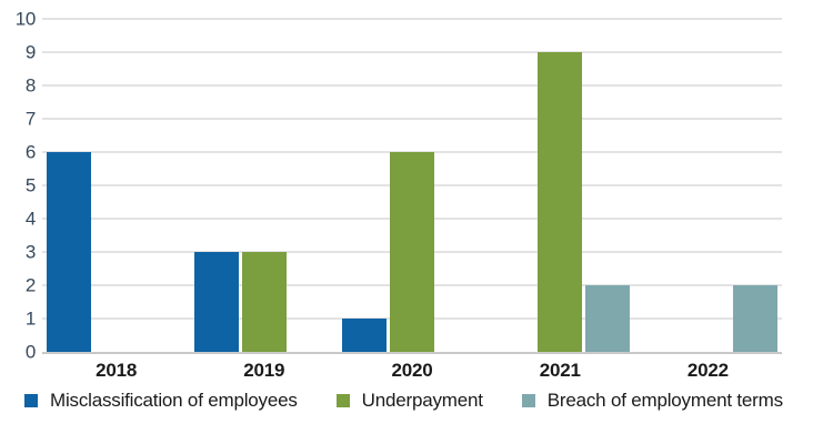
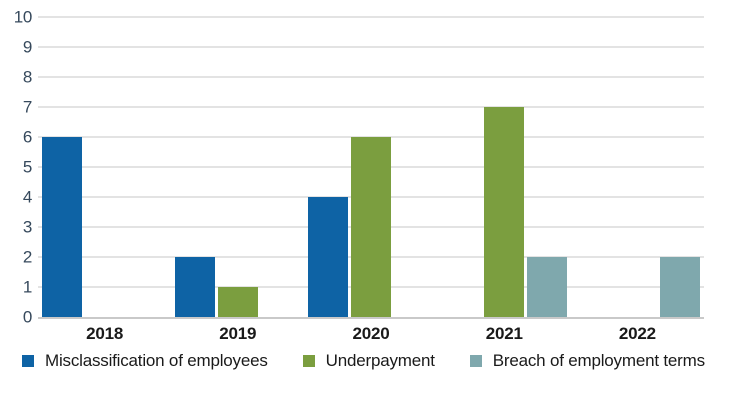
Misclassification of employees/2019: 3 -> 2
Underpayment/2019: 3 -> 1
Misclassification of employees/2020: 1 -> 4
Underpayment/2021: 9 -> 7
